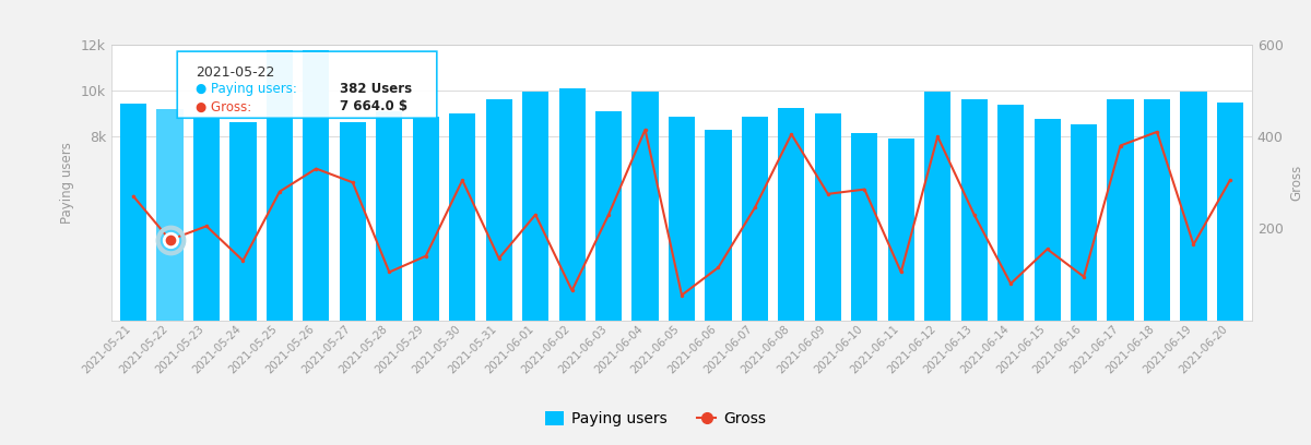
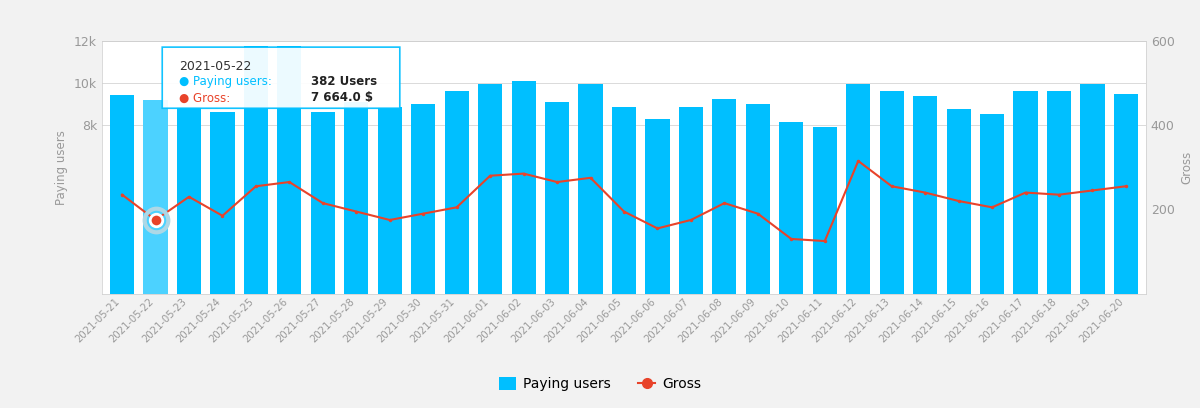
Gross/2021-05-21: 270 -> 235
Gross/2021-05-23: 205 -> 230
Gross/2021-05-24: 130 -> 185
Gross/2021-05-25: 280 -> 255
Gross/2021-05-26: 330 -> 265
Gross/2021-05-27: 300 -> 215
Gross/2021-05-28: 105 -> 195
Gross/2021-05-29: 140 -> 175
Gross/2021-05-30: 305 -> 190
Gross/2021-05-31: 135 -> 205
Gross/2021-06-01: 230 -> 280
Gross/2021-06-02: 65 -> 285
Gross/2021-06-03: 230 -> 265
Gross/2021-06-04: 415 -> 275
Gross/2021-06-05: 55 -> 195
Gross/2021-06-06: 115 -> 155
Gross/2021-06-07: 245 -> 175
Gross/2021-06-08: 405 -> 215
Gross/2021-06-09: 275 -> 190
Gross/2021-06-10: 285 -> 130
Gross/2021-06-11: 105 -> 125
Gross/2021-06-12: 400 -> 315
Gross/2021-06-13: 230 -> 255
Gross/2021-06-14: 80 -> 240
Gross/2021-06-15: 155 -> 220
Gross/2021-06-16: 95 -> 205
Gross/2021-06-17: 380 -> 240
Gross/2021-06-18: 410 -> 235
Gross/2021-06-19: 165 -> 245
Gross/2021-06-20: 305 -> 255
